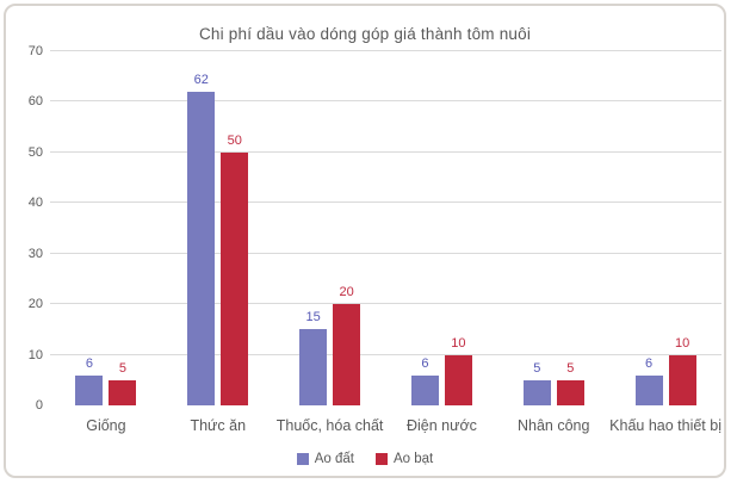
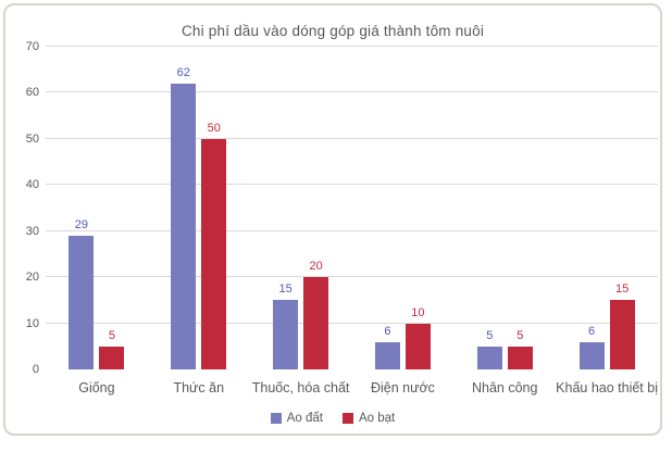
Ao đất/Giống: 6 -> 29
Ao bạt/Khấu hao thiết bị: 10 -> 15
